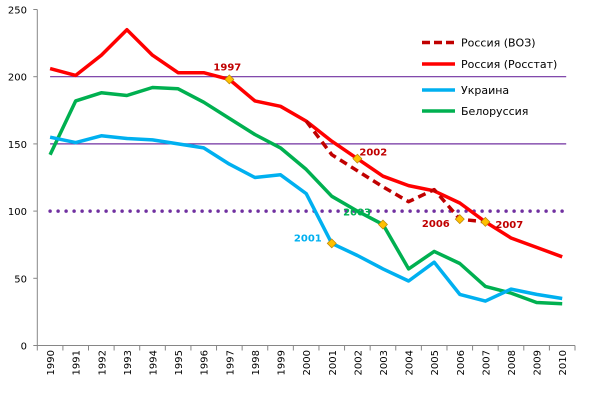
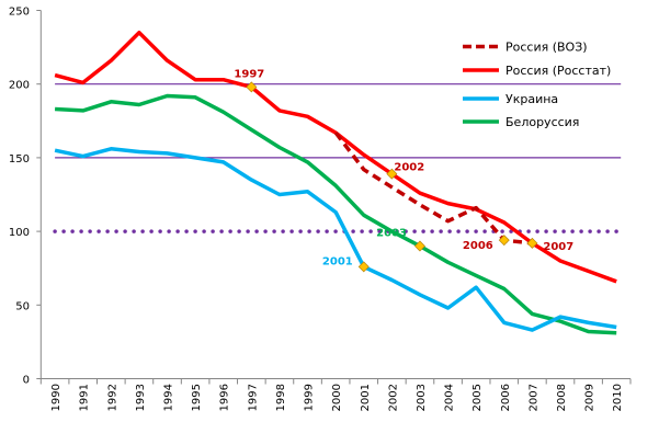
Белоруссия/1990: 142 -> 183
Белоруссия/2004: 57 -> 79
